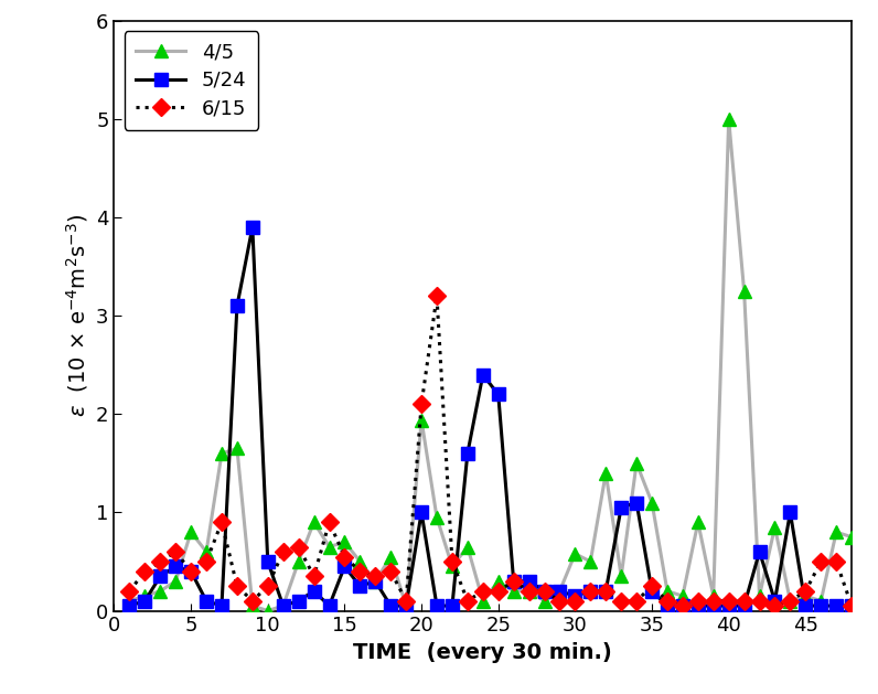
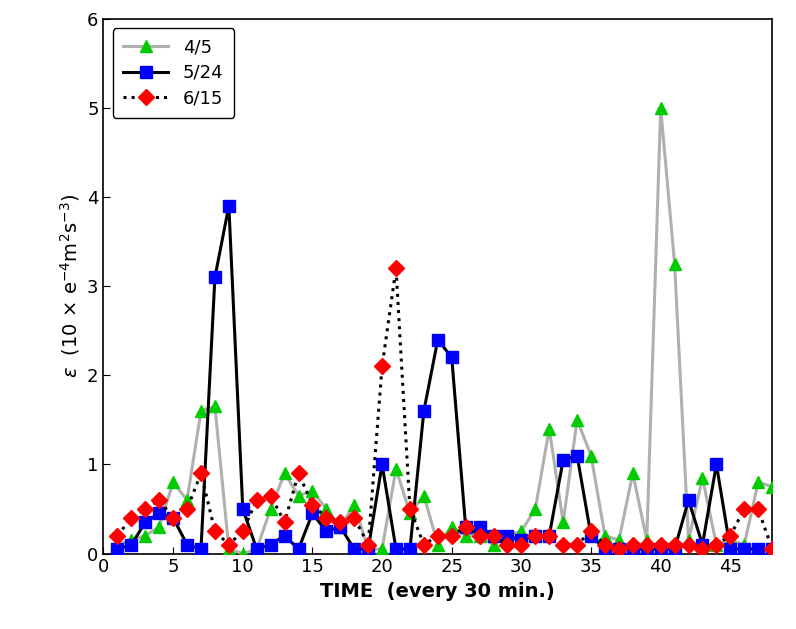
4/5/20: 1.94 -> 0.05
4/5/30: 0.58 -> 0.25
